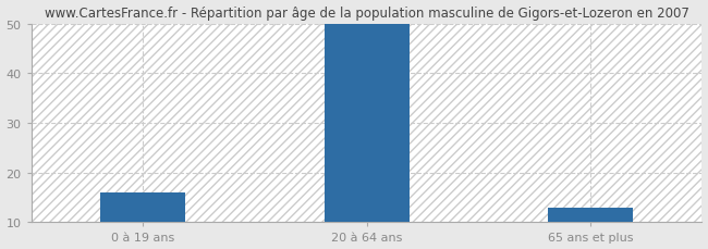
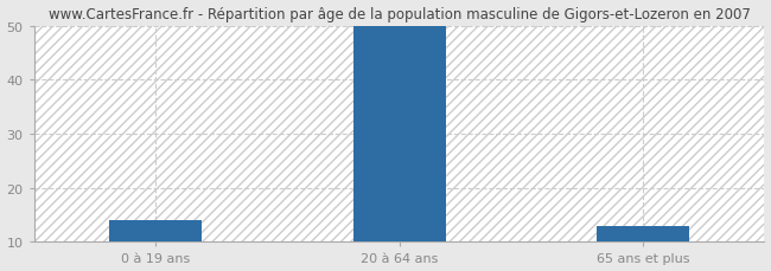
0 à 19 ans: 16 -> 14
